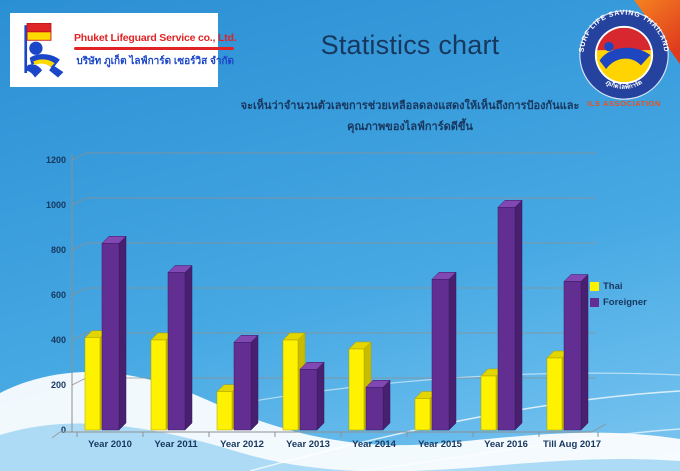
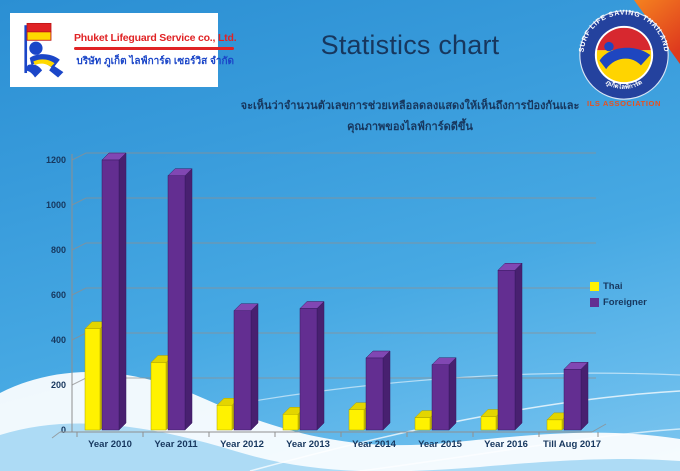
Thai/Year 2010: 410 -> 450
Foreigner/Year 2010: 830 -> 1200
Thai/Year 2011: 400 -> 300
Foreigner/Year 2011: 700 -> 1130
Thai/Year 2012: 170 -> 110
Foreigner/Year 2012: 390 -> 530
Thai/Year 2013: 400 -> 70
Foreigner/Year 2013: 270 -> 540
Thai/Year 2014: 360 -> 90
Foreigner/Year 2014: 190 -> 320
Thai/Year 2015: 140 -> 60
Foreigner/Year 2015: 670 -> 290
Thai/Year 2016: 240 -> 60
Foreigner/Year 2016: 990 -> 710
Thai/Till Aug 2017: 320 -> 40
Foreigner/Till Aug 2017: 660 -> 270
